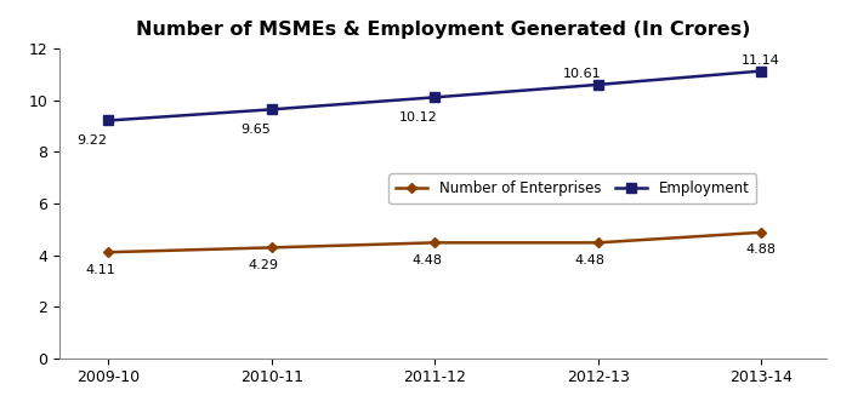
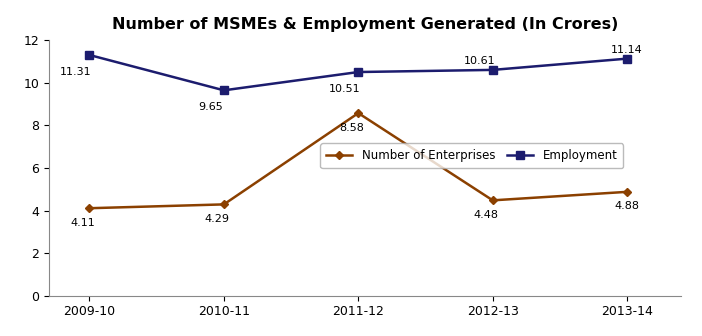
Employment/2009-10: 9.22 -> 11.31
Number of Enterprises/2011-12: 4.48 -> 8.58
Employment/2011-12: 10.12 -> 10.51
